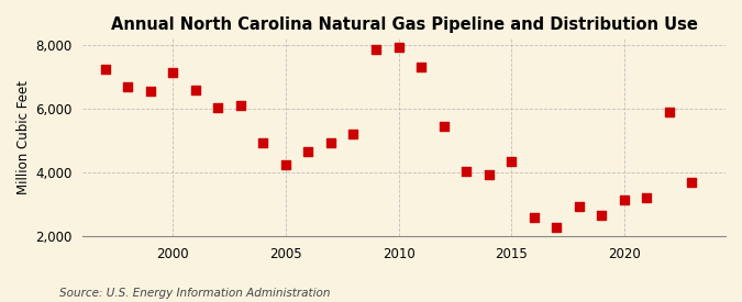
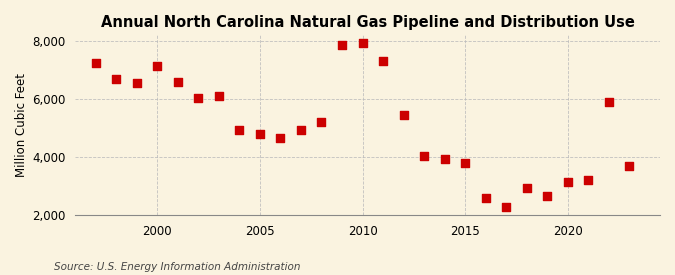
2005: 4,250 -> 4,800
2015: 4,350 -> 3,800
